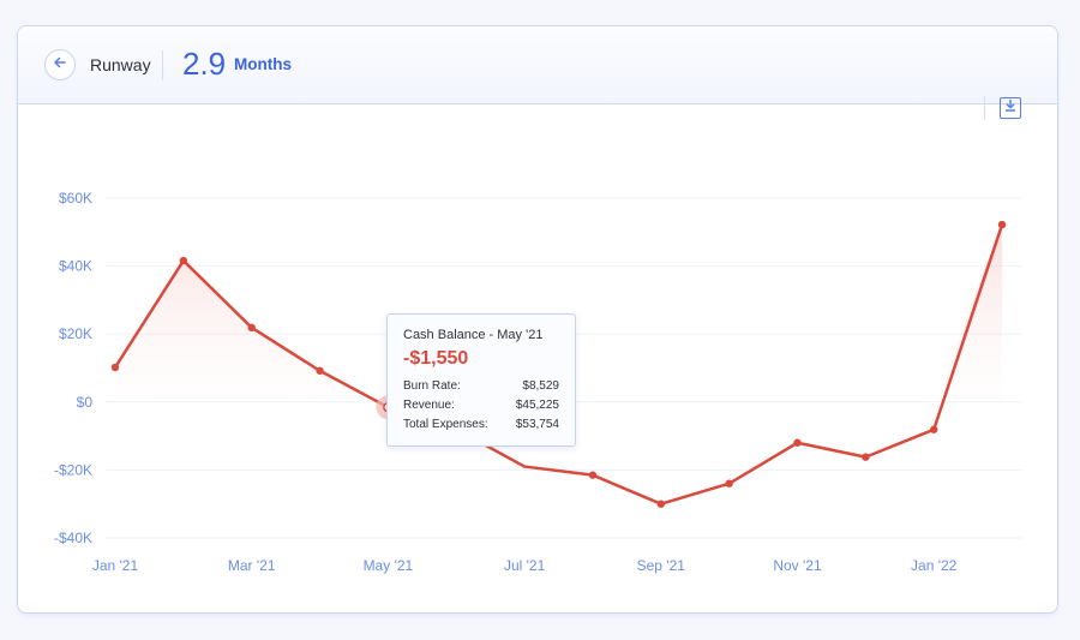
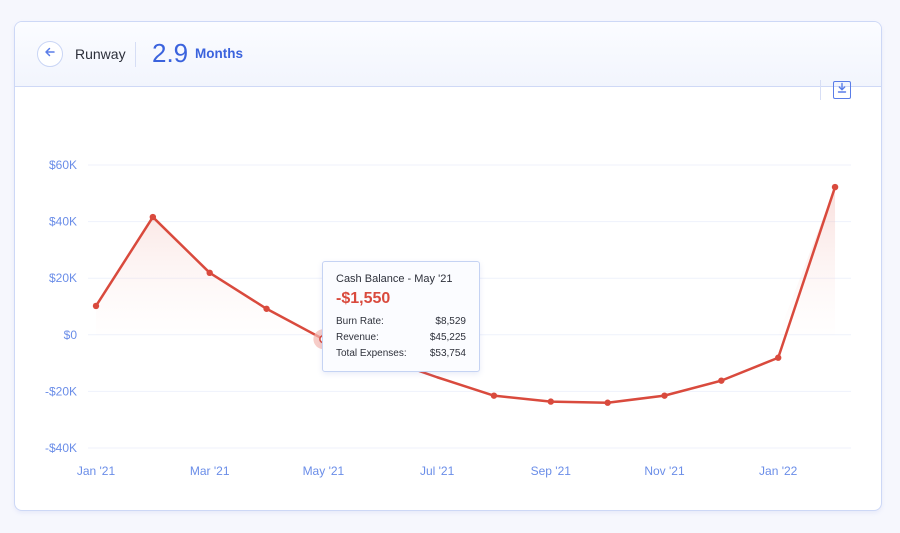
Jul '21: -$19K -> -$15K
Sep '21: -$30K -> -$24K
Nov '21: -$12K -> -$22K
